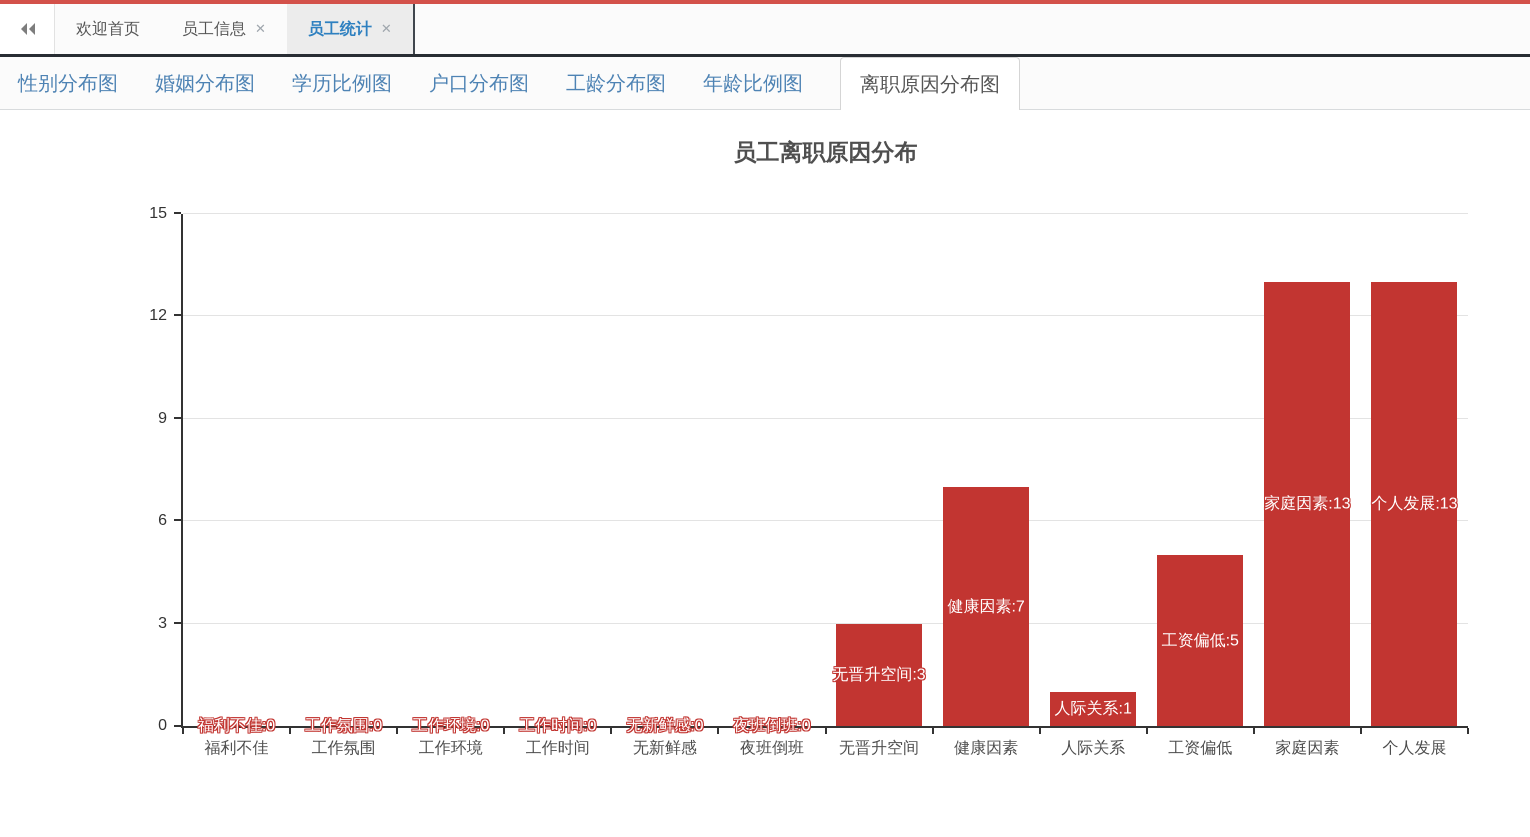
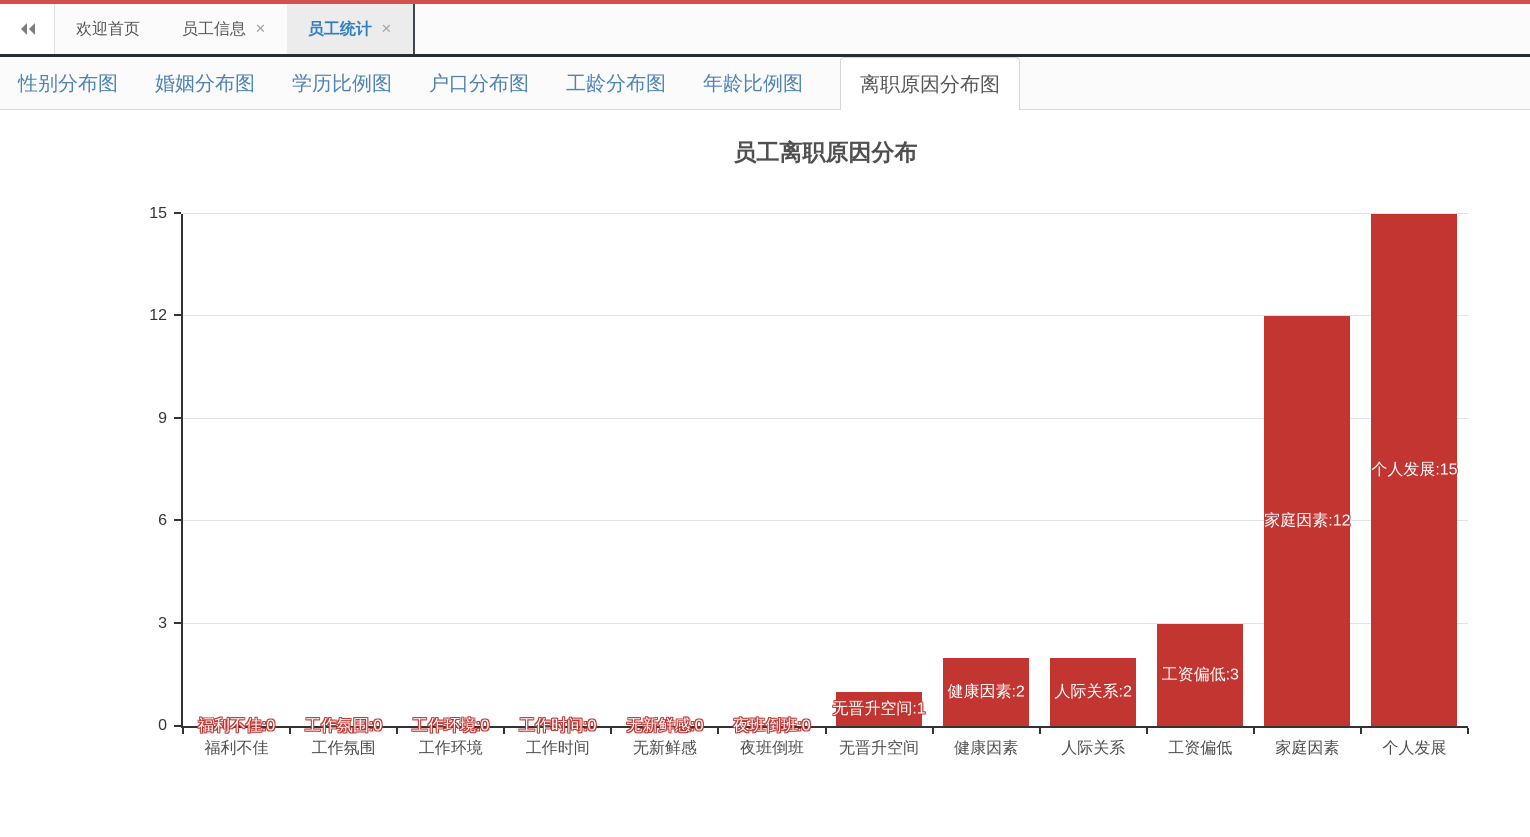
无晋升空间: 3 -> 1
健康因素: 7 -> 2
人际关系: 1 -> 2
工资偏低: 5 -> 3
家庭因素: 13 -> 12
个人发展: 13 -> 15
